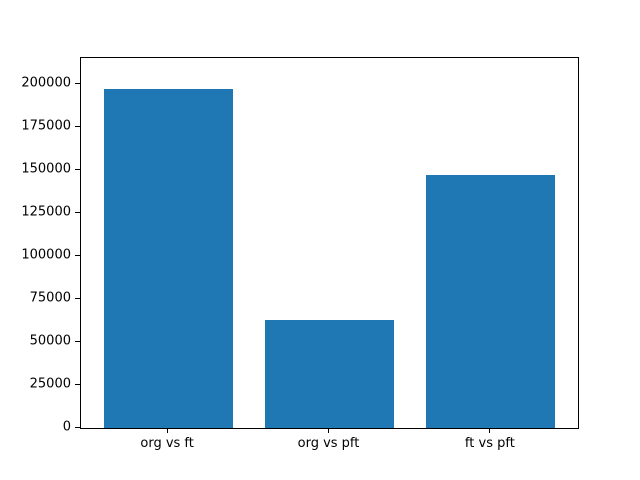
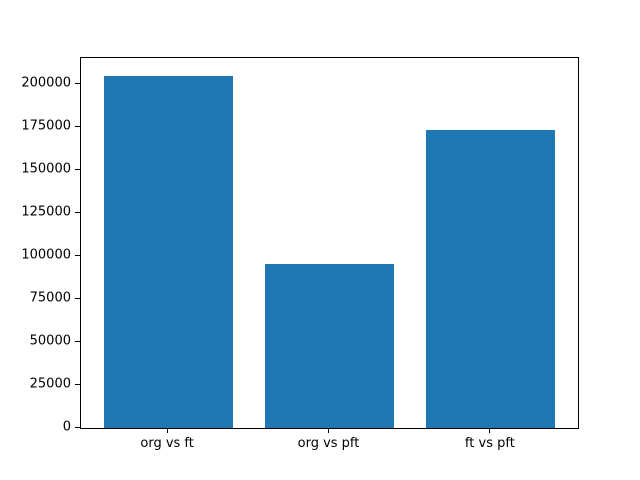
org vs ft: 197000 -> 205000
org vs pft: 63000 -> 95000
ft vs pft: 147000 -> 173000
